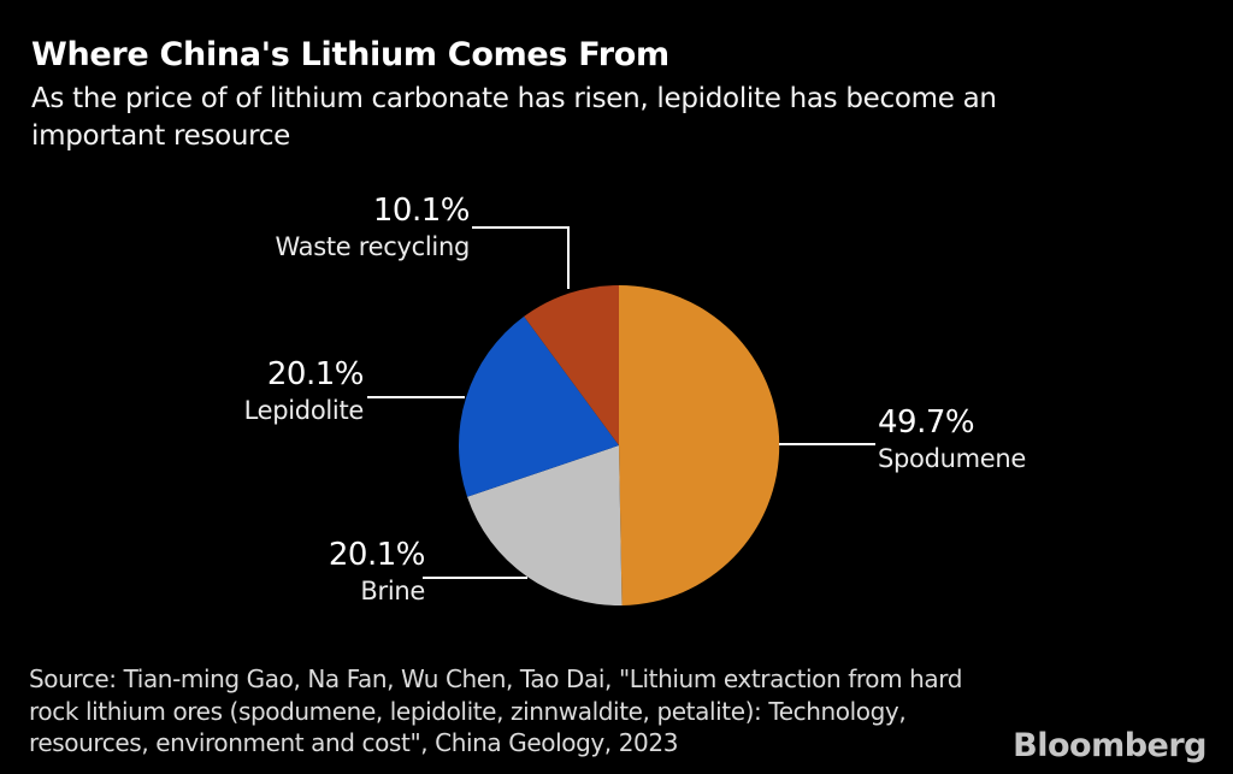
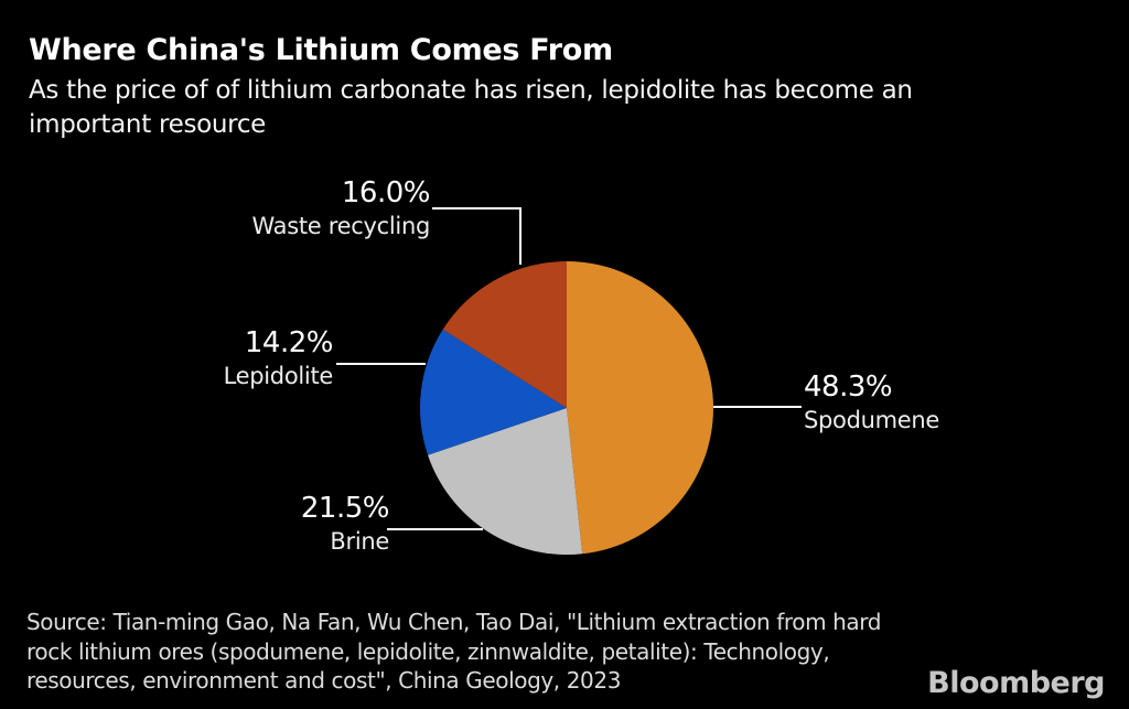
Spodumene: 49.7% -> 48.3%
Brine: 20.1% -> 21.5%
Lepidolite: 20.1% -> 14.2%
Waste recycling: 10.1% -> 16.0%
